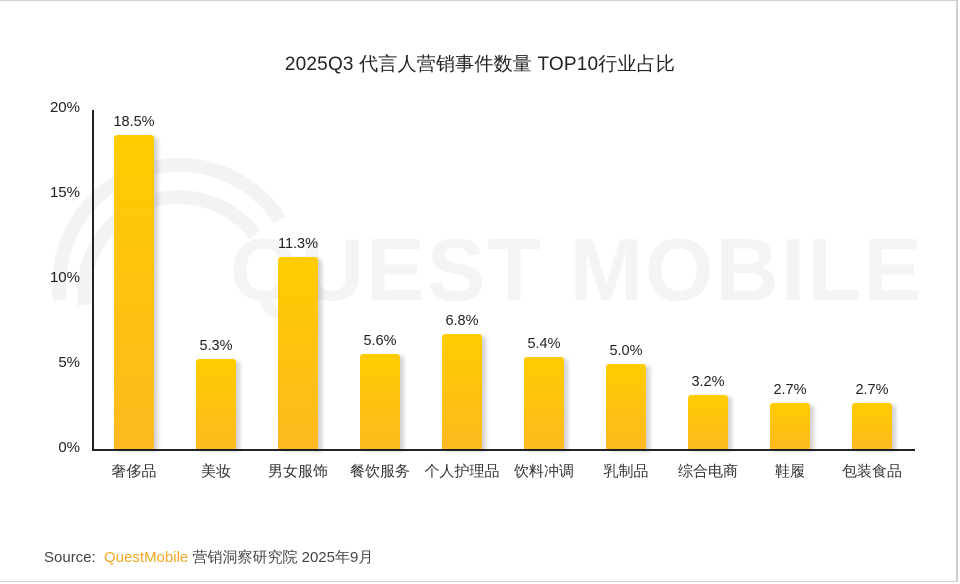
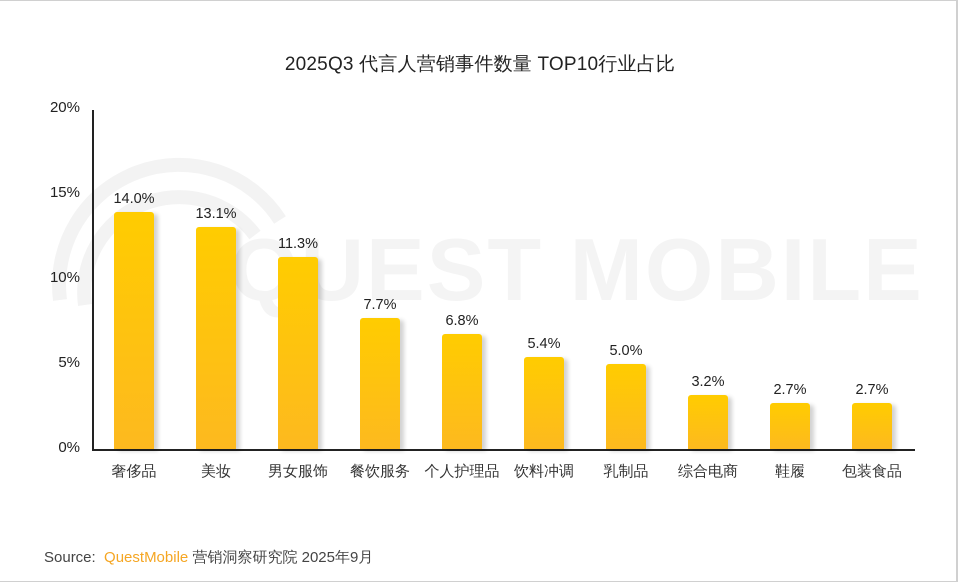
奢侈品: 18.5% -> 14.0%
美妆: 5.3% -> 13.1%
餐饮服务: 5.6% -> 7.7%
